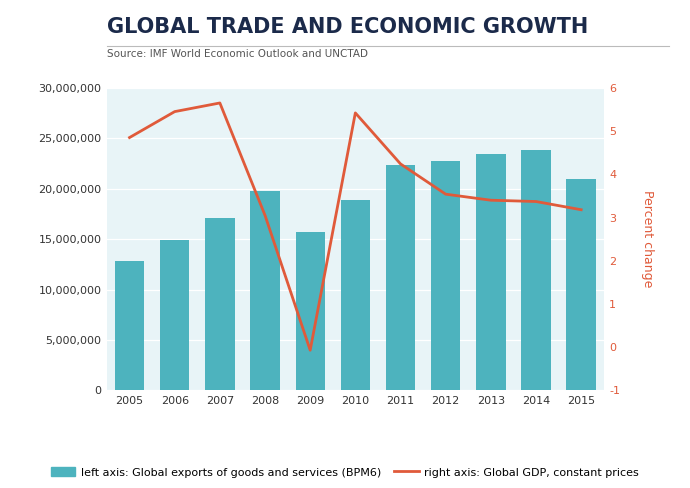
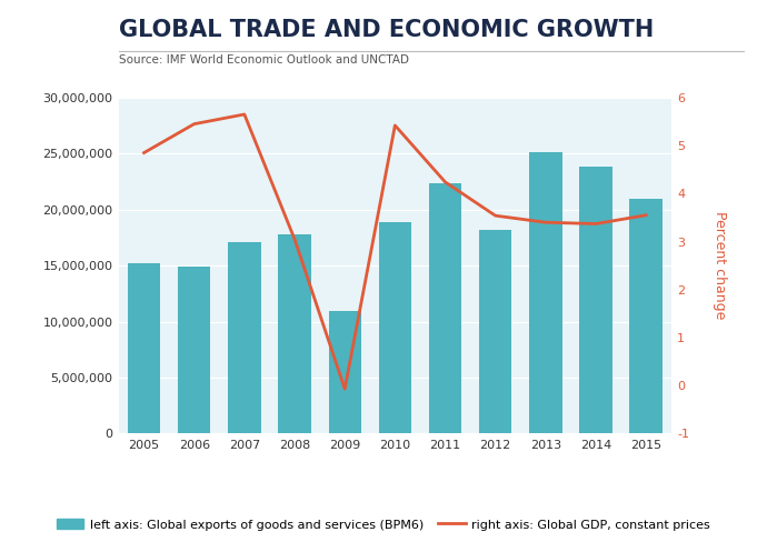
left axis: Global exports of goods and services (BPM6)/2005: 12,800,000 -> 15,200,000
left axis: Global exports of goods and services (BPM6)/2008: 19,800,000 -> 17,800,000
left axis: Global exports of goods and services (BPM6)/2009: 15,700,000 -> 10,900,000
left axis: Global exports of goods and services (BPM6)/2012: 22,700,000 -> 18,200,000
left axis: Global exports of goods and services (BPM6)/2013: 23,400,000 -> 25,100,000
right axis: Global GDP, constant prices/2015: 3.18 -> 3.55
